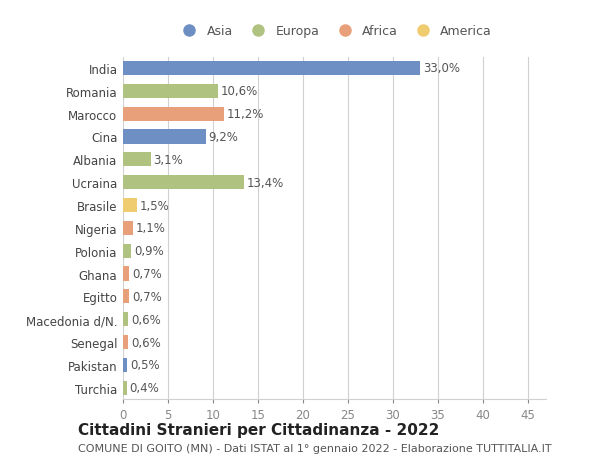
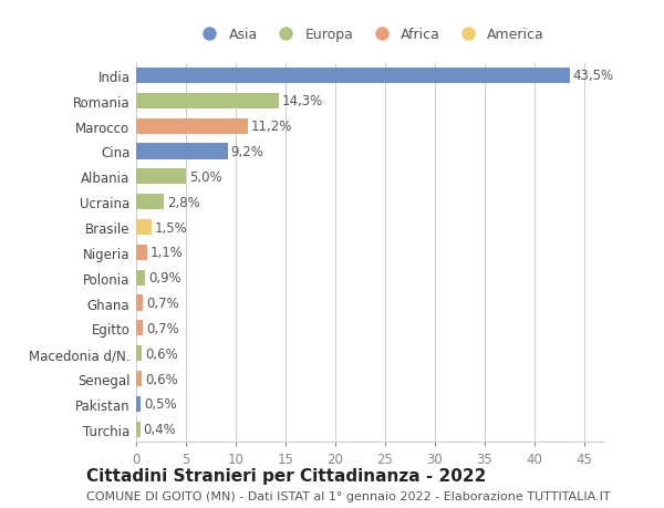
India: 33,0% -> 43,5%
Romania: 10,6% -> 14,3%
Albania: 3,1% -> 5,0%
Ucraina: 13,4% -> 2,8%
